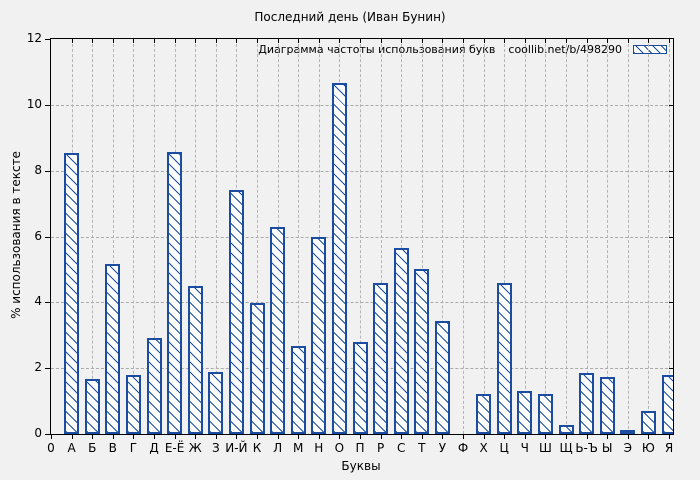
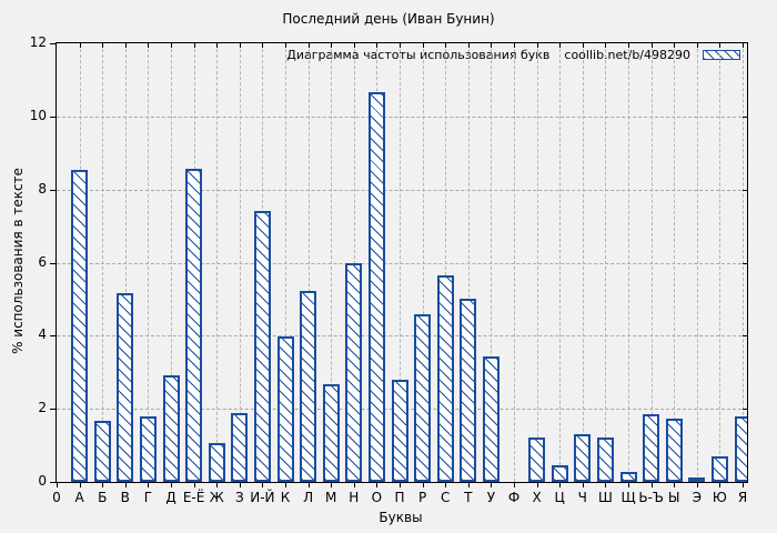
Ж: 4.5 -> 1.1
Л: 6.3 -> 5.2
Ц: 4.6 -> 0.5
